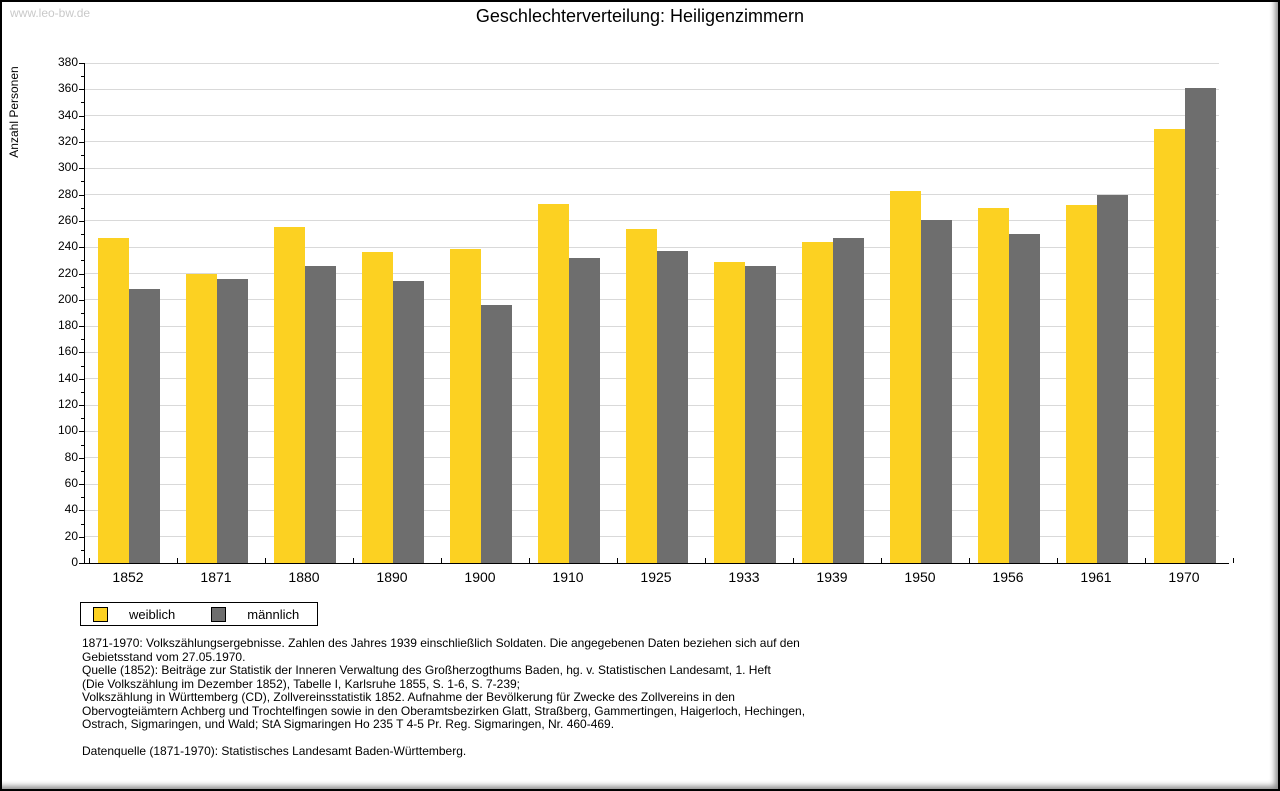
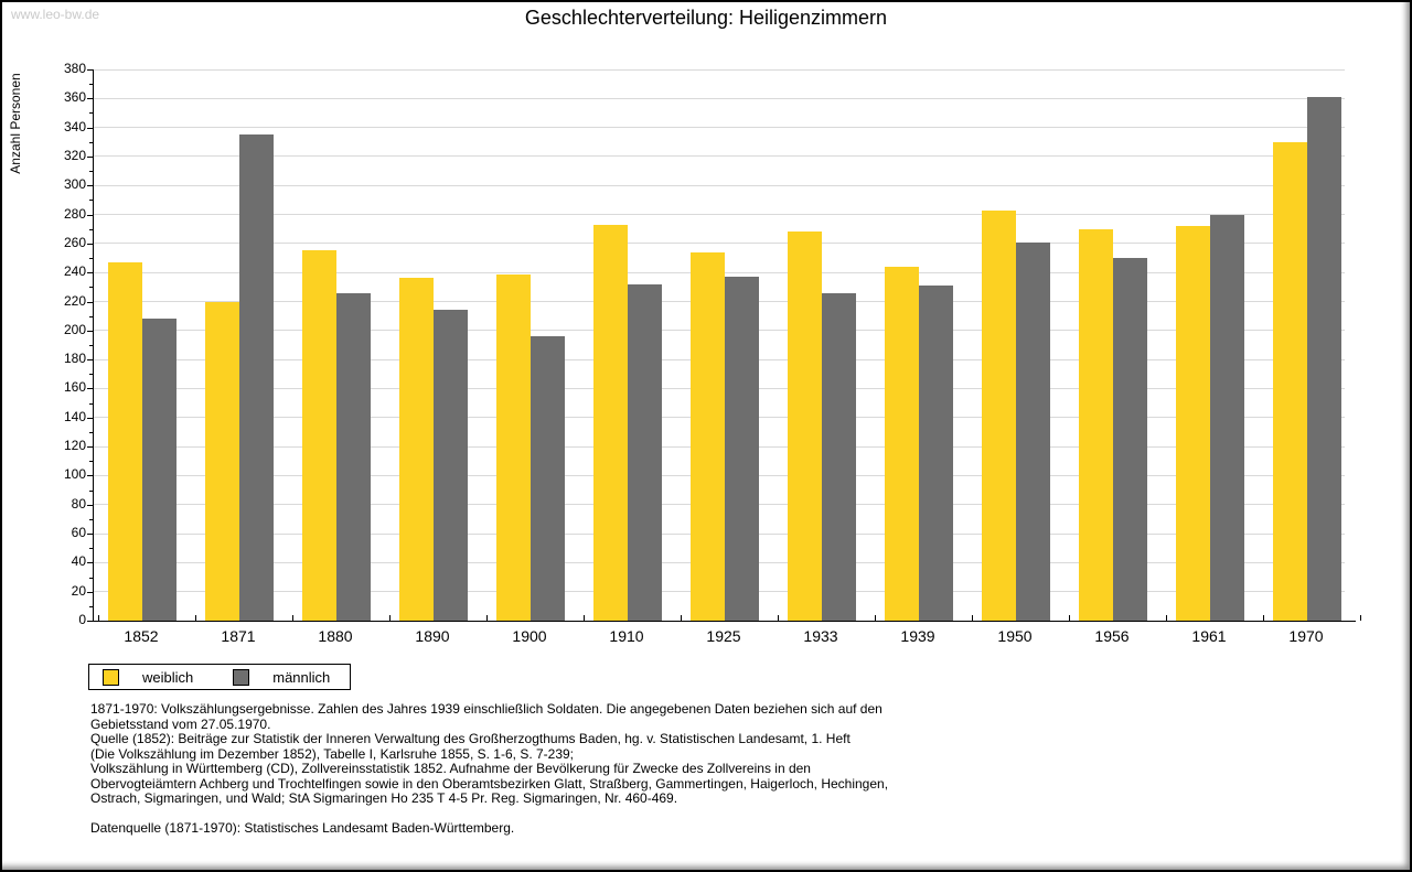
männlich/1871: 216 -> 335
weiblich/1933: 229 -> 268
männlich/1939: 247 -> 231
